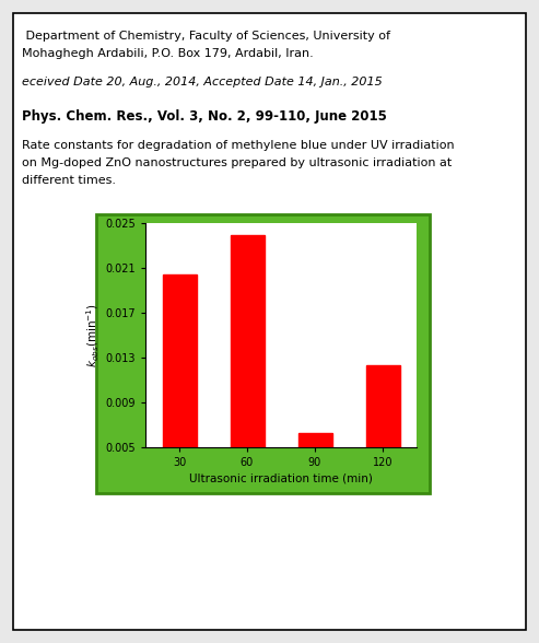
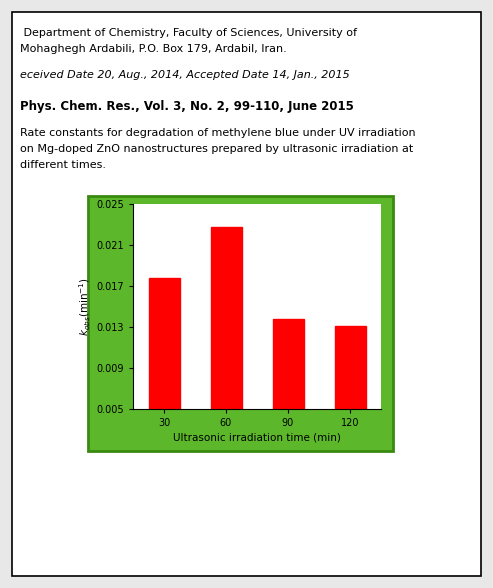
30: 0.0204 -> 0.0178
60: 0.0239 -> 0.0228
90: 0.0063 -> 0.0138
120: 0.0123 -> 0.0131
